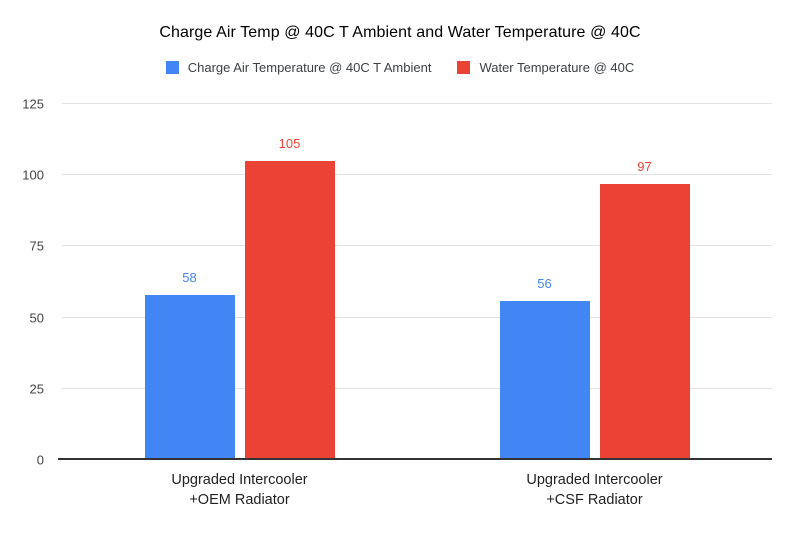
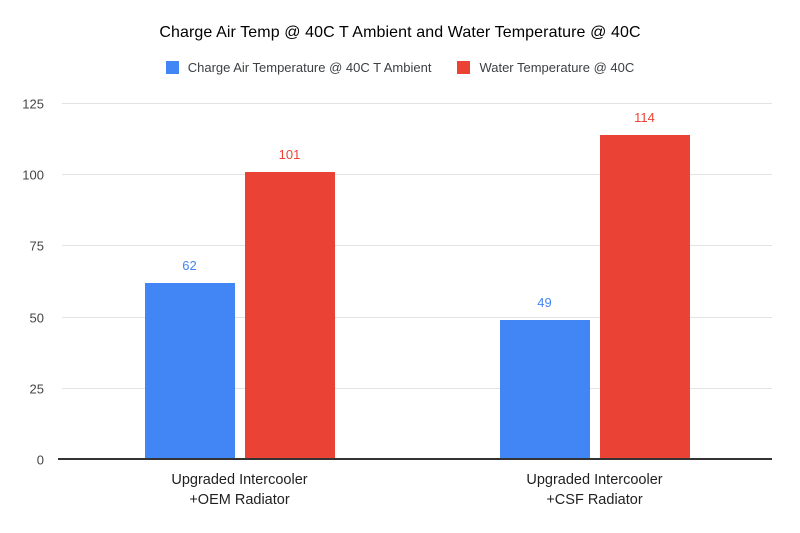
Charge Air Temperature @ 40C T Ambient/Upgraded Intercooler +OEM Radiator: 58 -> 62
Water Temperature @ 40C/Upgraded Intercooler +OEM Radiator: 105 -> 101
Charge Air Temperature @ 40C T Ambient/Upgraded Intercooler +CSF Radiator: 56 -> 49
Water Temperature @ 40C/Upgraded Intercooler +CSF Radiator: 97 -> 114
